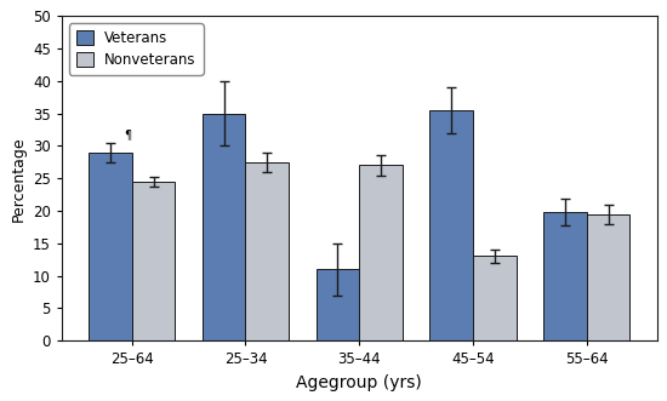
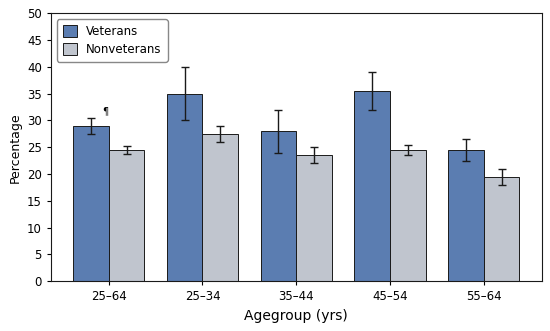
Veterans/35–44: 11.0 -> 28.0
Nonveterans/35–44: 27.0 -> 23.5
Nonveterans/45–54: 13.0 -> 24.5
Veterans/55–64: 19.8 -> 24.5
